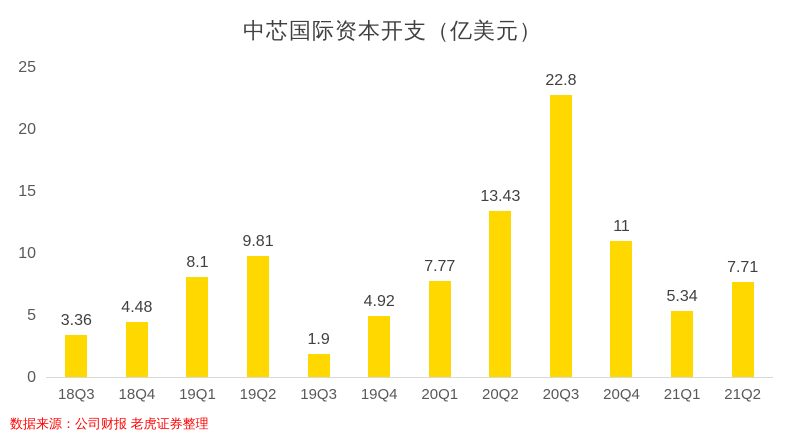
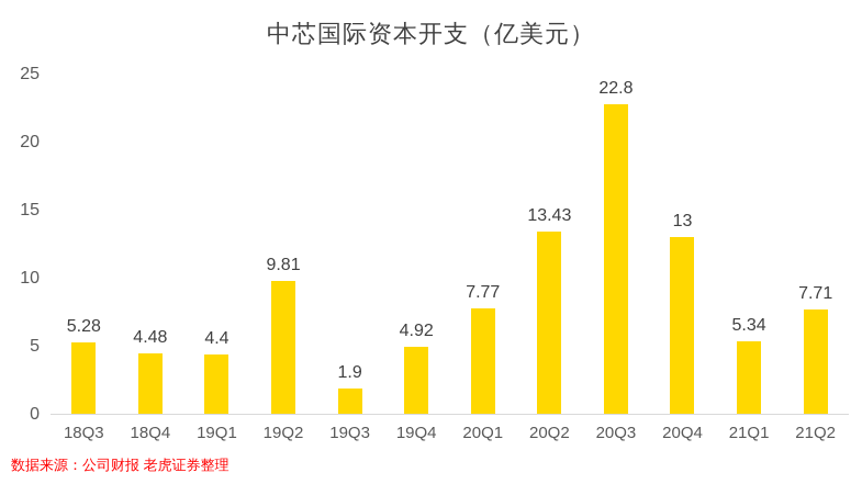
18Q3: 3.36 -> 5.28
19Q1: 8.1 -> 4.4
20Q4: 11 -> 13
